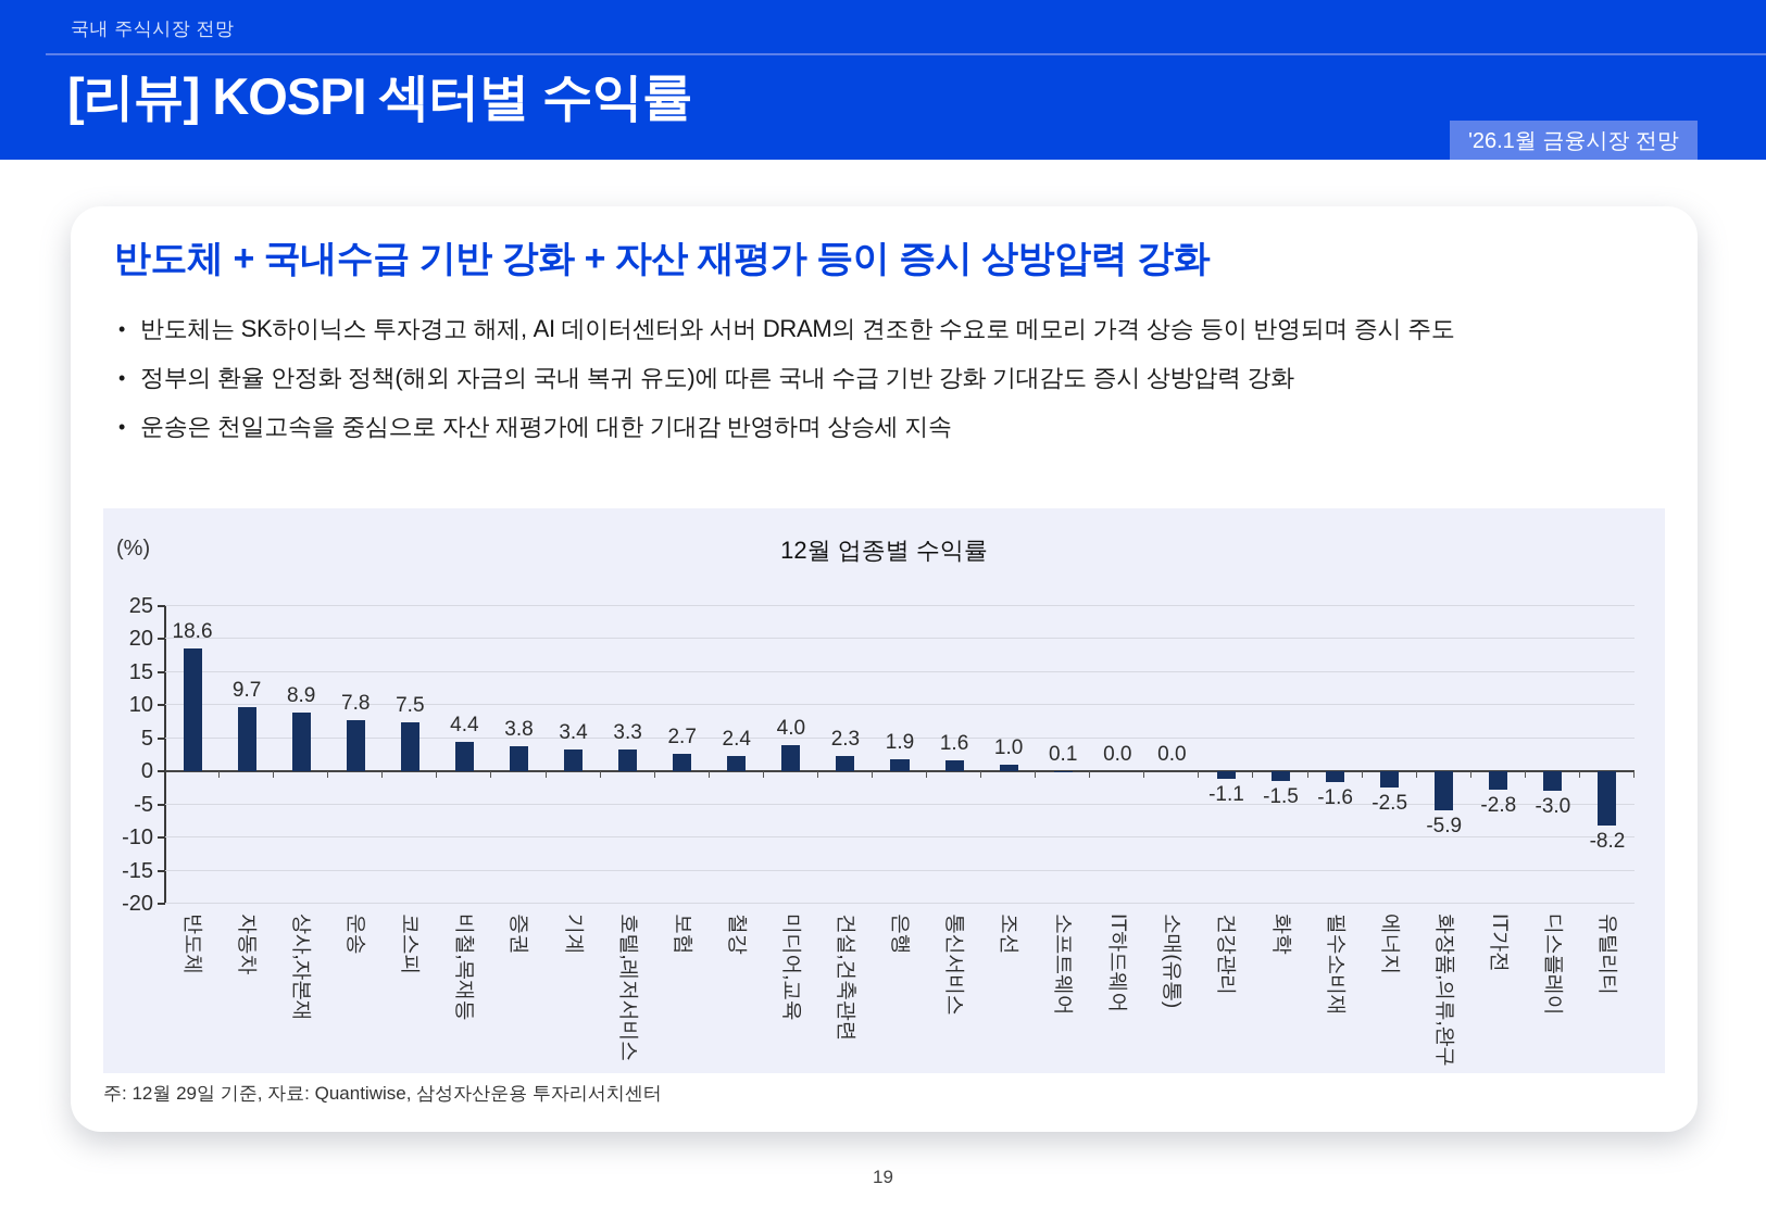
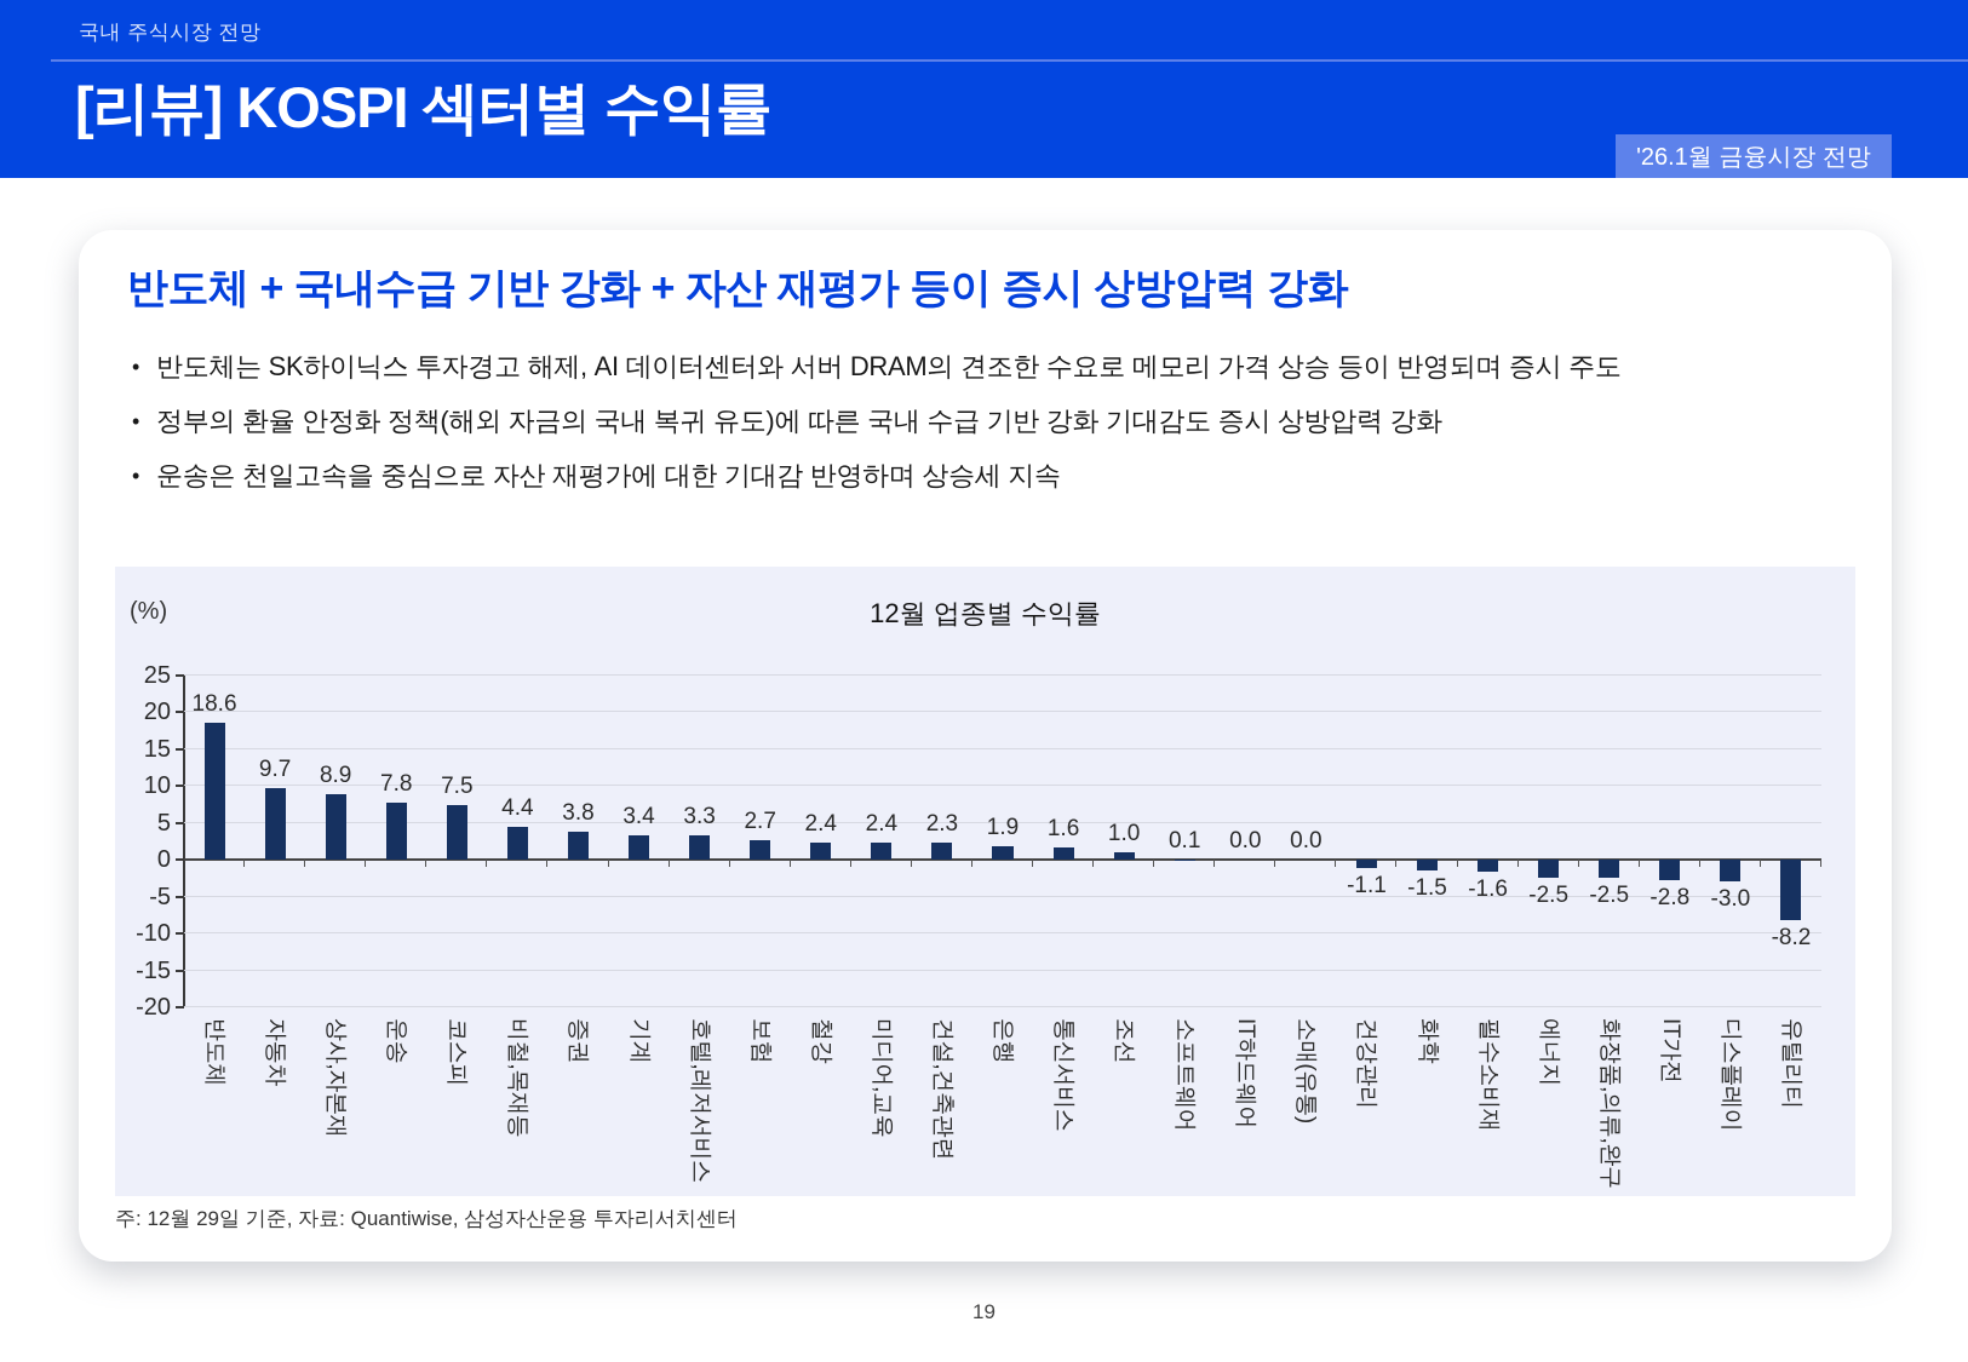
미디어,교육: 4.0 -> 2.4
화장품,의류,완구: -5.9 -> -2.5
